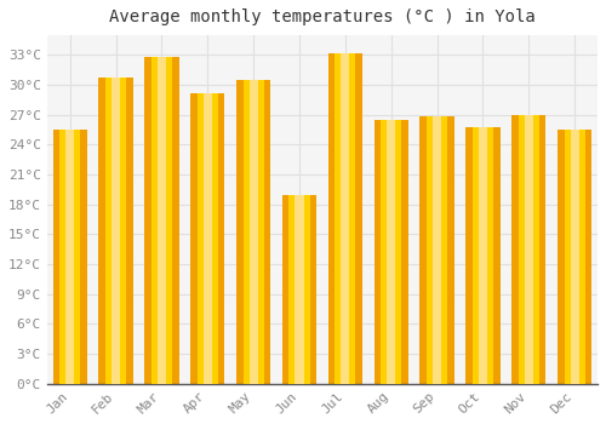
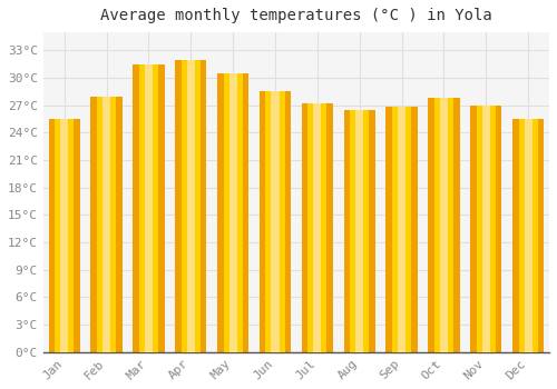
Feb: 30.8°C -> 28.0°C
Mar: 32.8°C -> 31.5°C
Apr: 29.2°C -> 32.0°C
Jun: 19.0°C -> 28.5°C
Jul: 33.2°C -> 27.2°C
Oct: 25.8°C -> 27.8°C
